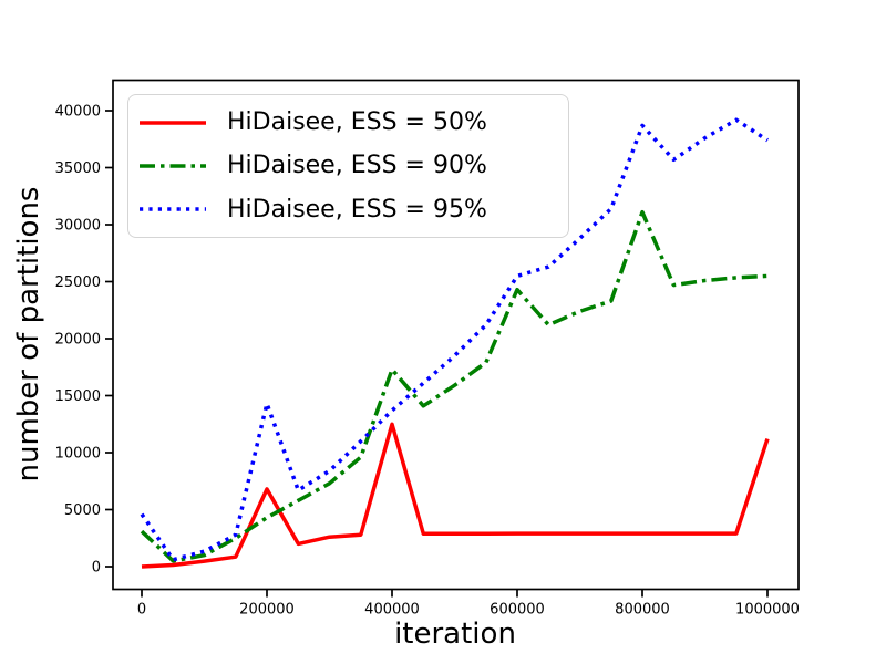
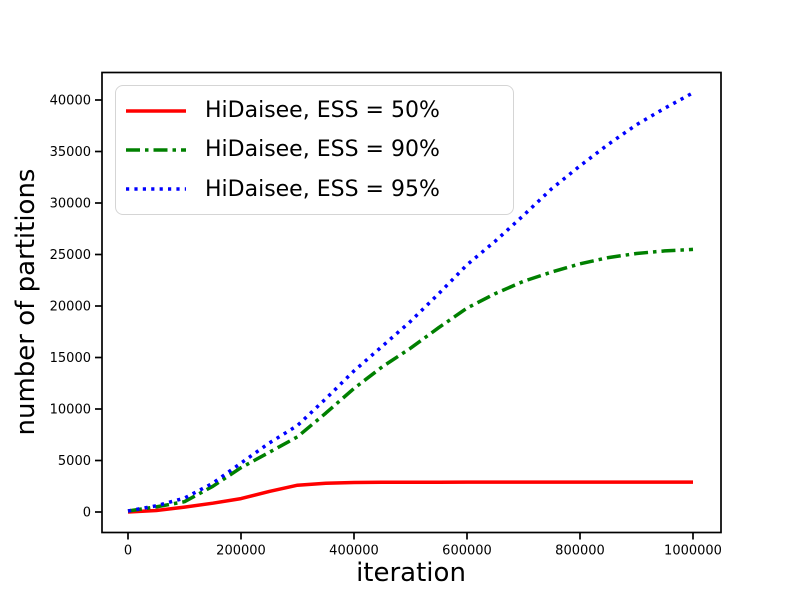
HiDaisee, ESS = 90%/0: 3100 -> 100
HiDaisee, ESS = 95%/0: 4600 -> 100
HiDaisee, ESS = 50%/200000: 6800 -> 1300
HiDaisee, ESS = 95%/200000: 14300 -> 4800
HiDaisee, ESS = 50%/400000: 12500 -> 2900
HiDaisee, ESS = 90%/400000: 17300 -> 12000
HiDaisee, ESS = 90%/600000: 24300 -> 19800
HiDaisee, ESS = 95%/600000: 25500 -> 24000
HiDaisee, ESS = 90%/800000: 31100 -> 24100
HiDaisee, ESS = 95%/800000: 38700 -> 33600
HiDaisee, ESS = 50%/1000000: 11200 -> 2900
HiDaisee, ESS = 95%/1000000: 37400 -> 40700
